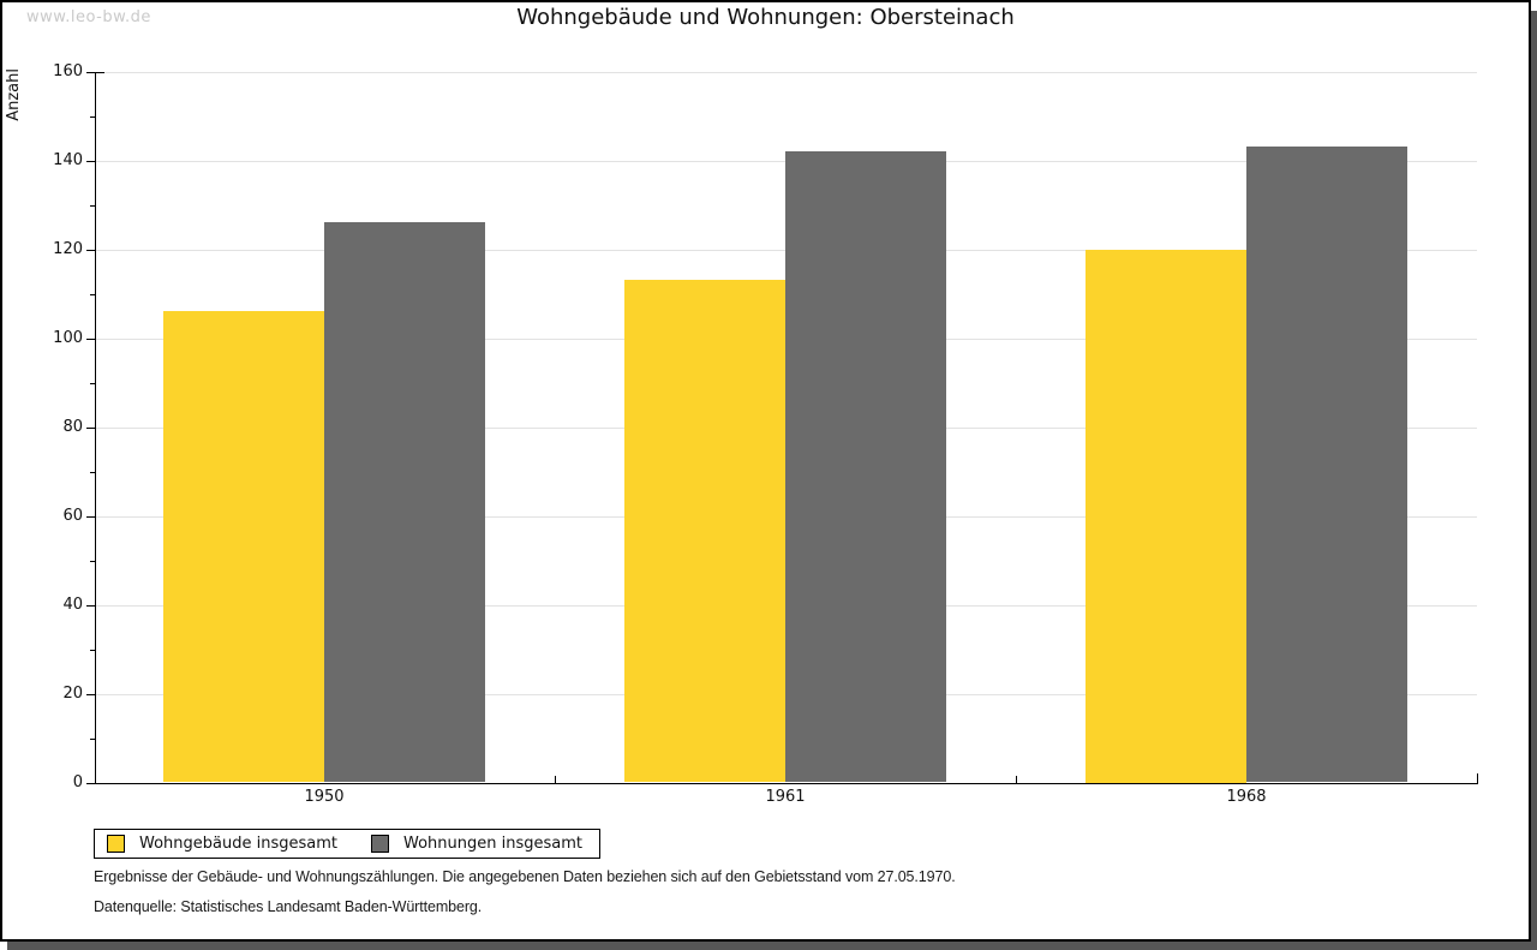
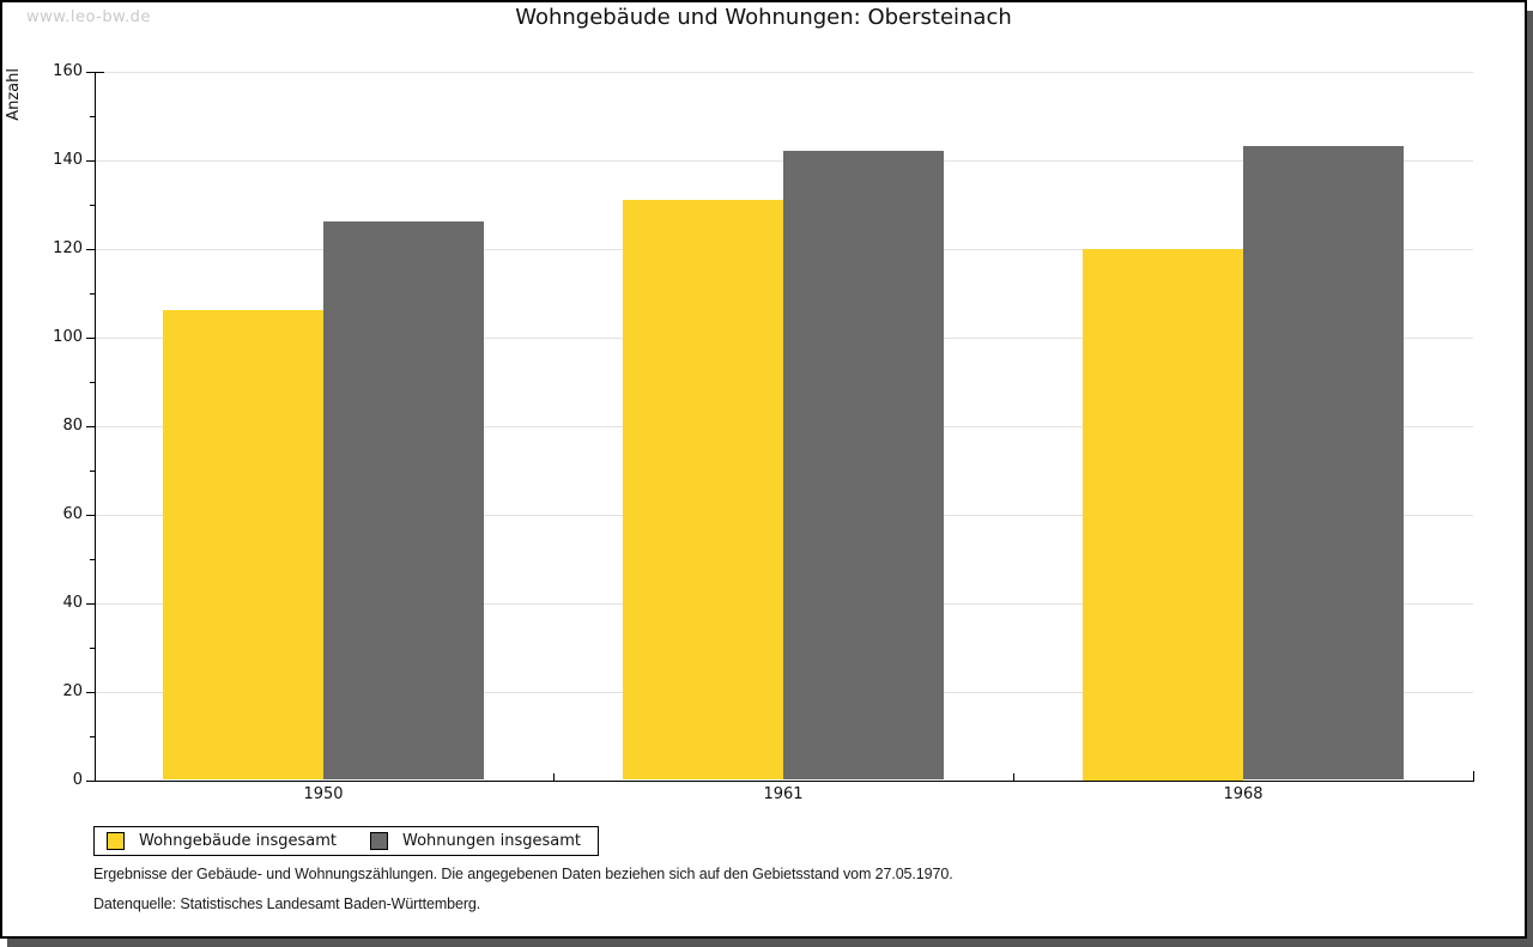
Wohngebäude insgesamt/1961: 113 -> 131
